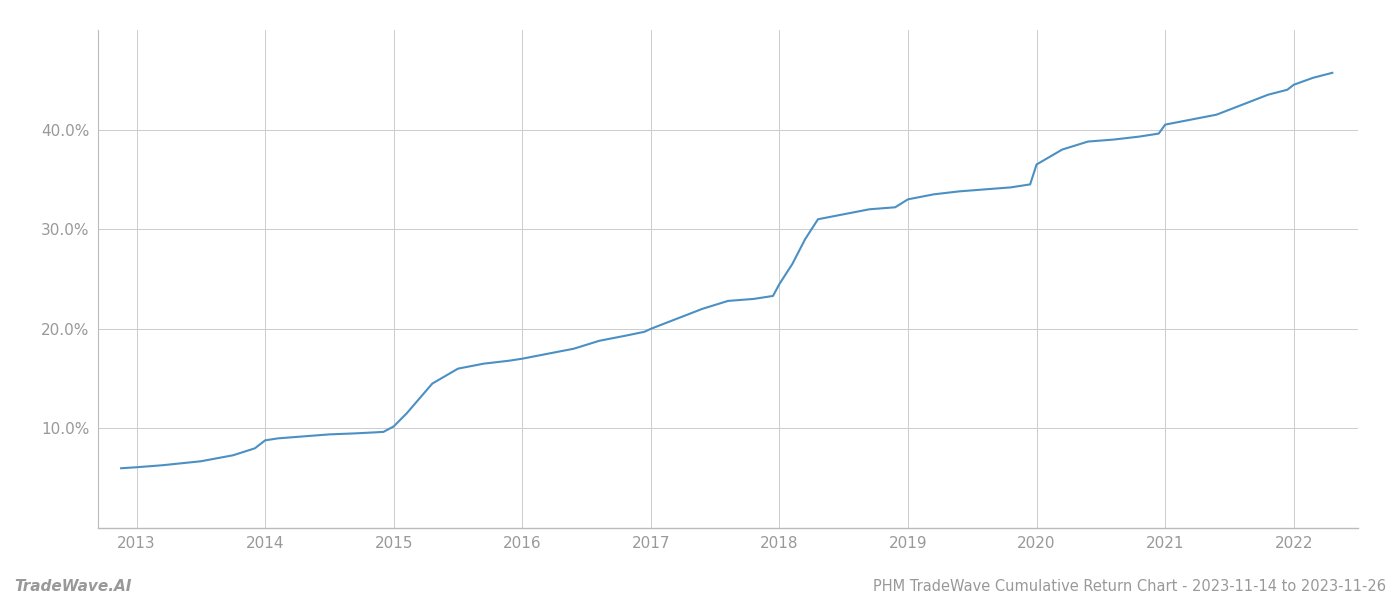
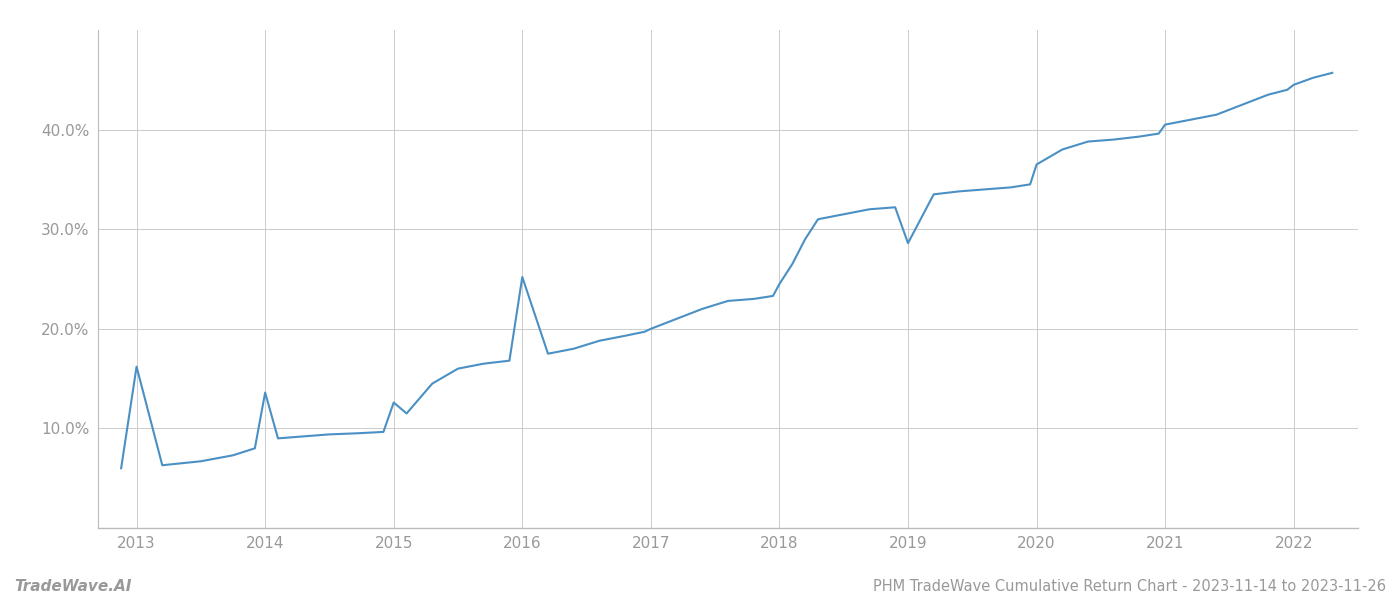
2013: 6.1% -> 16.2%
2014: 8.8% -> 13.6%
2015: 10.2% -> 12.6%
2016: 17.0% -> 25.2%
2019: 33.0% -> 28.6%
